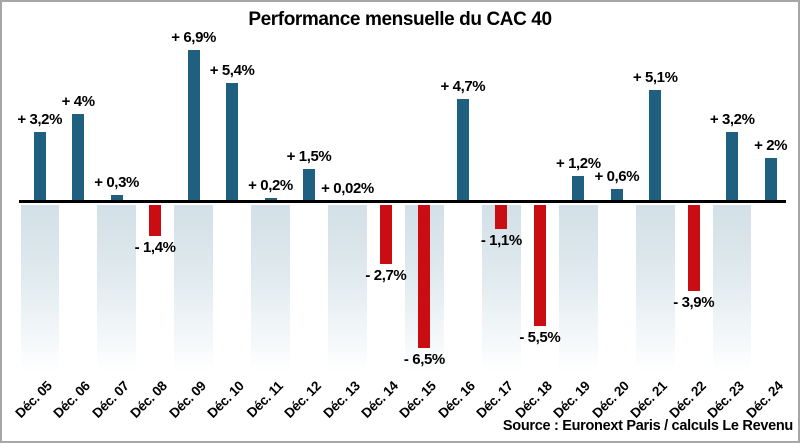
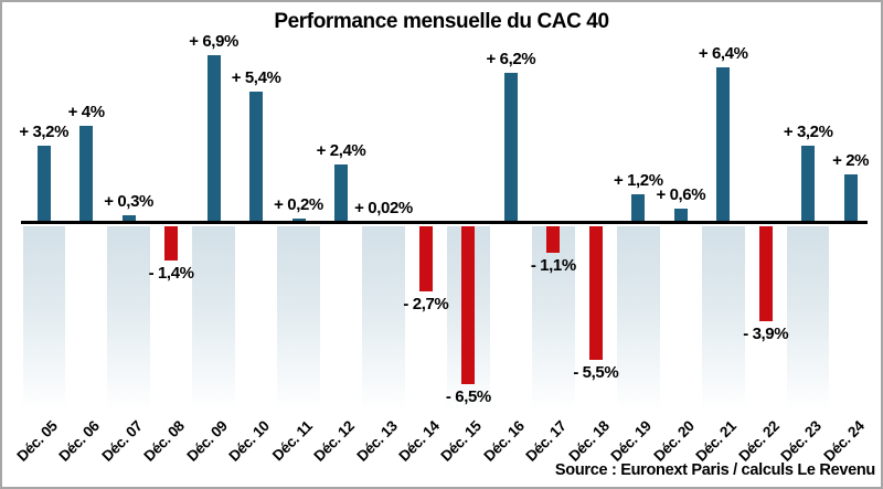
Déc. 12: 1,5% -> 2,4%
Déc. 16: 4,7% -> 6,2%
Déc. 21: 5,1% -> 6,4%
